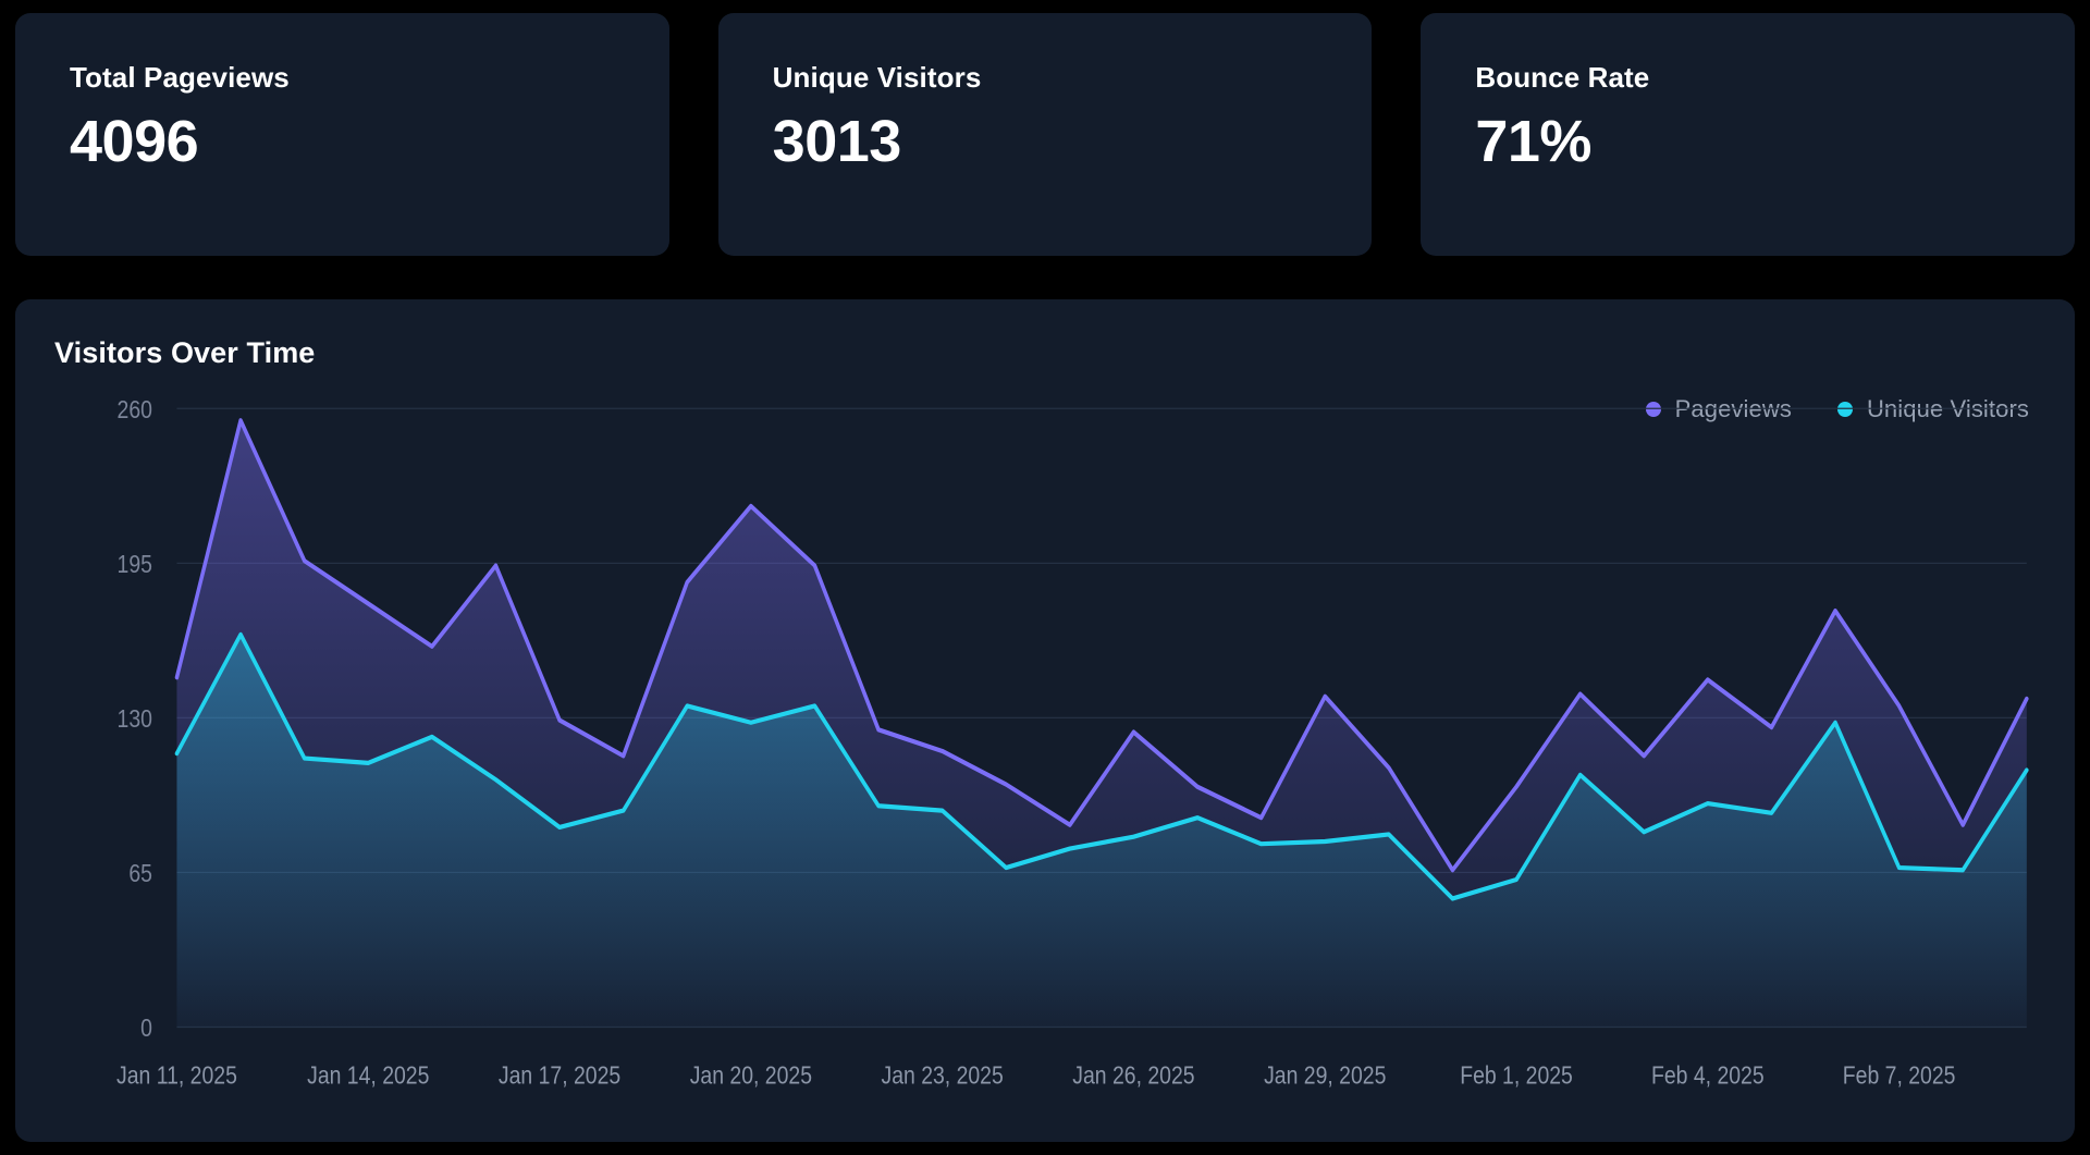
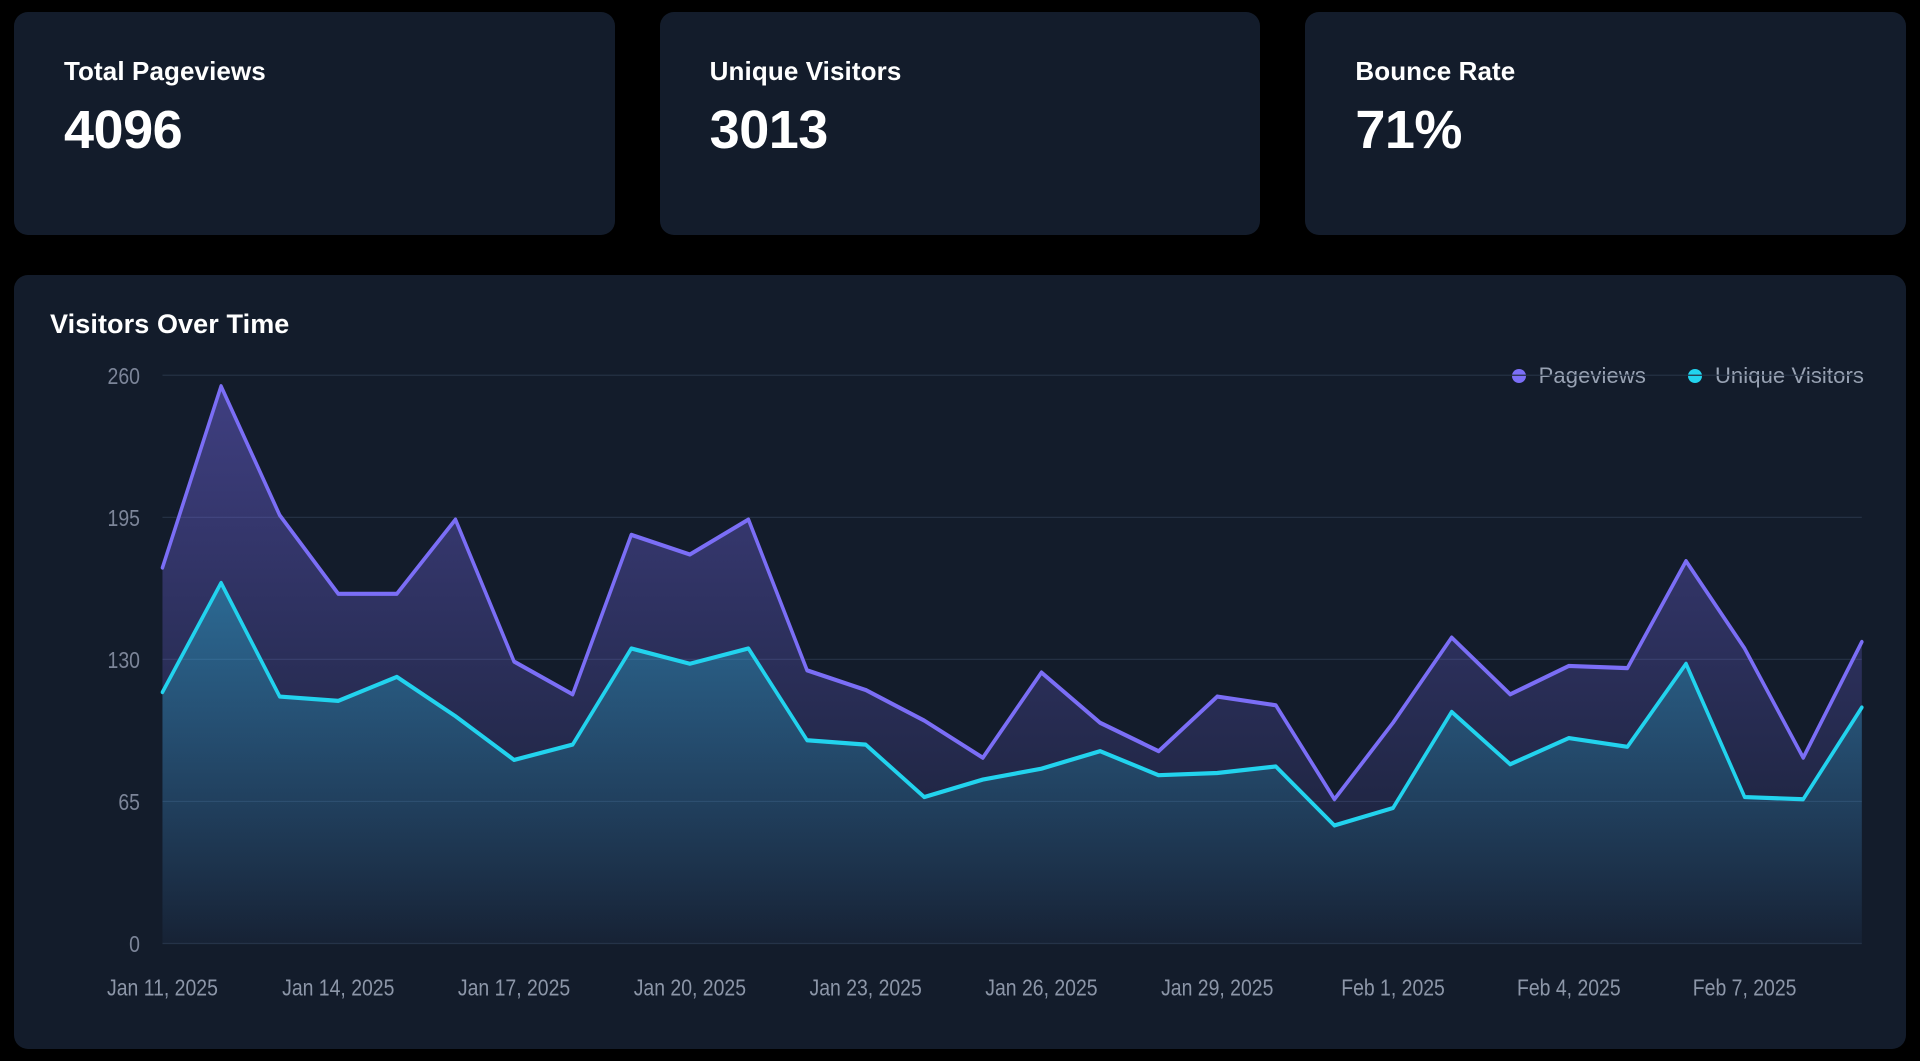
Pageviews/Jan 11, 2025: 147 -> 172
Pageviews/Jan 14, 2025: 178 -> 160
Pageviews/Jan 20, 2025: 219 -> 178
Pageviews/Jan 29, 2025: 139 -> 113
Pageviews/Feb 4, 2025: 146 -> 127
